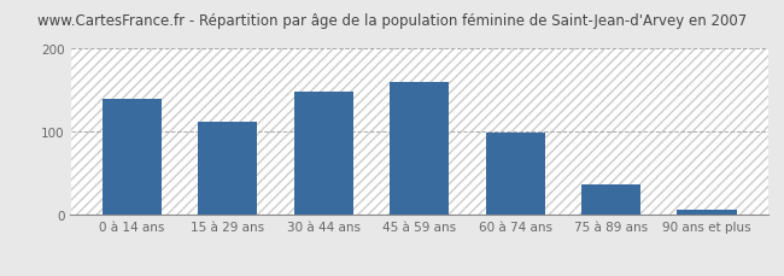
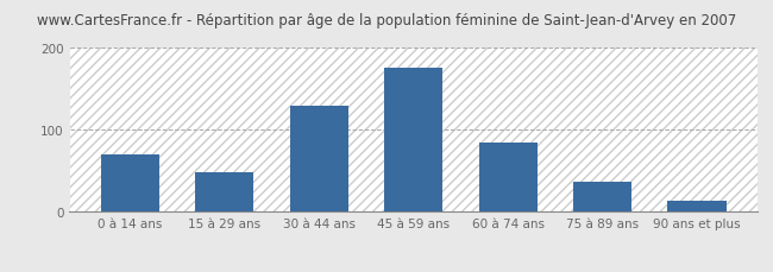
0 à 14 ans: 140 -> 70
15 à 29 ans: 112 -> 48
30 à 44 ans: 148 -> 130
45 à 59 ans: 160 -> 176
60 à 74 ans: 99 -> 84
90 ans et plus: 6 -> 14
